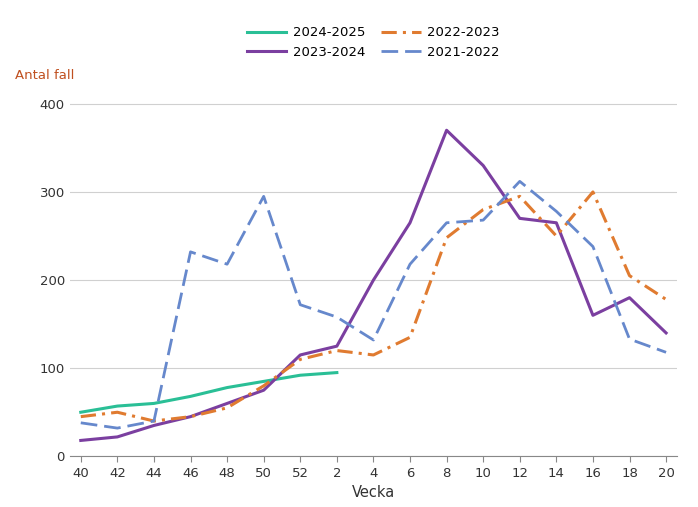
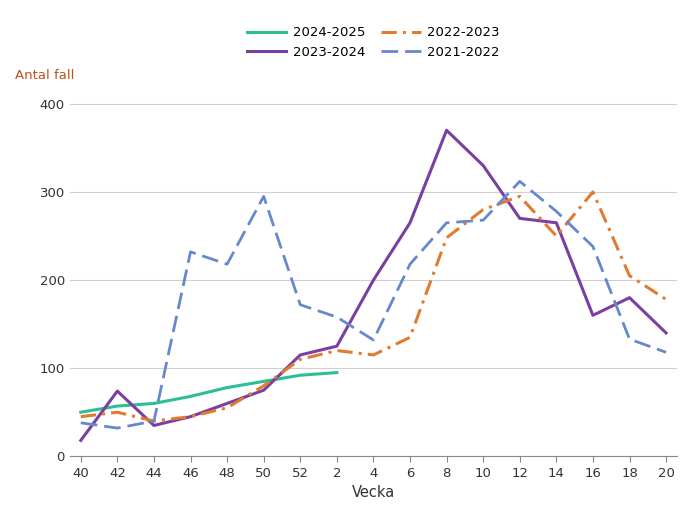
2023-2024/42: 22 -> 74
